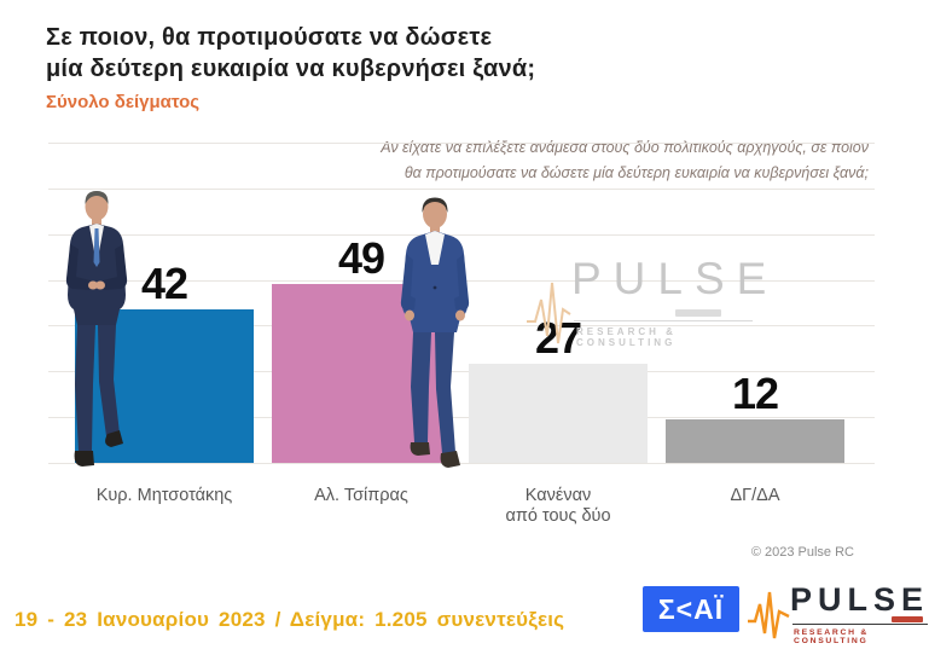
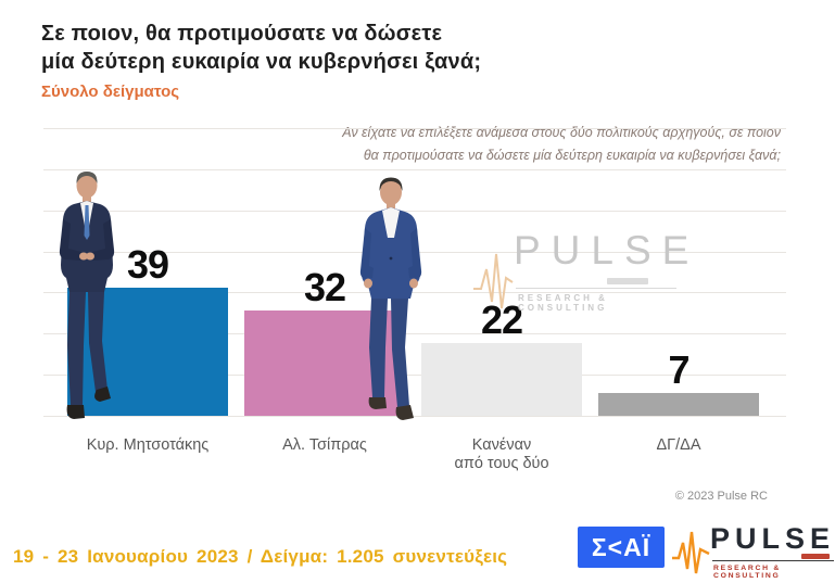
Κυρ. Μητσοτάκης: 42 -> 39
Αλ. Τσίπρας: 49 -> 32
Κανέναν από τους δύο: 27 -> 22
ΔΓ/ΔΑ: 12 -> 7
